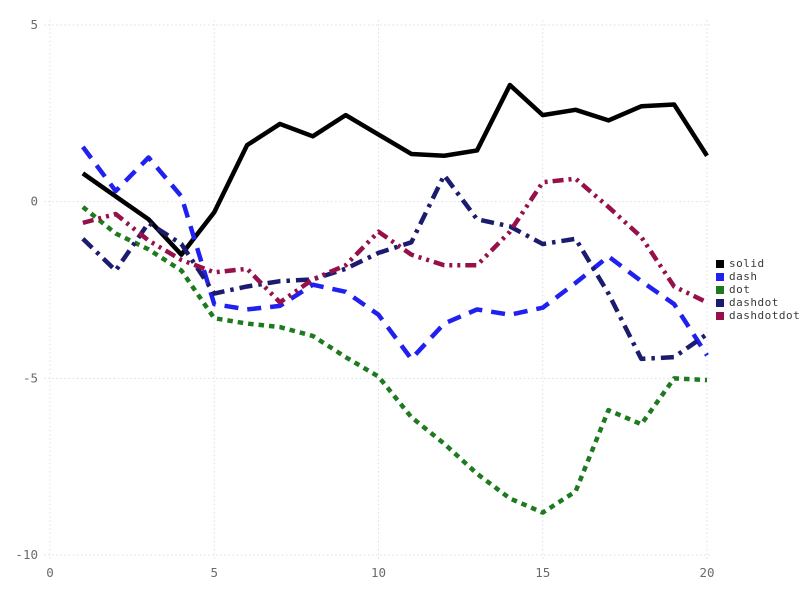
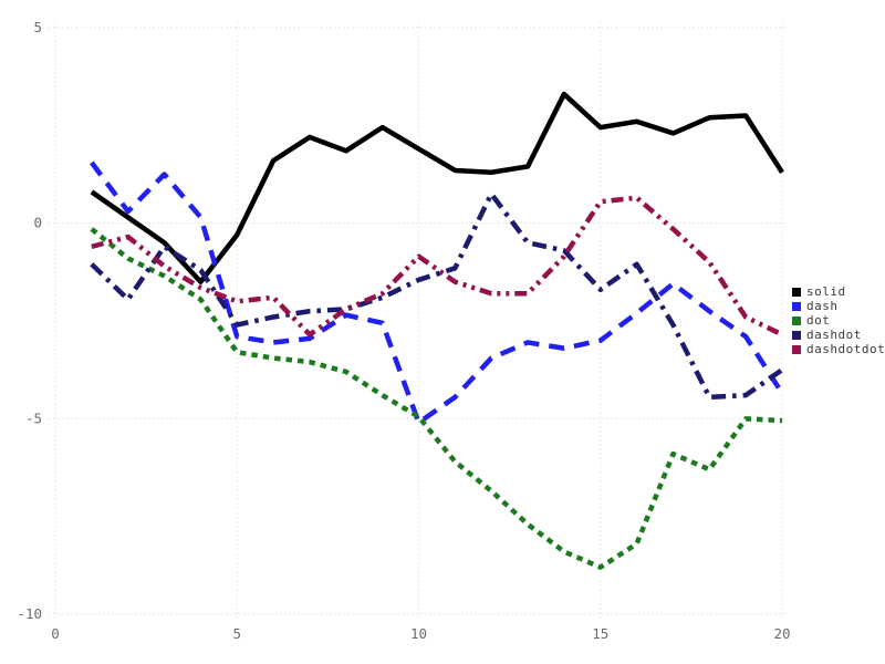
dash/10: -3.2 -> -5.1
dashdot/15: -1.2 -> -1.7
